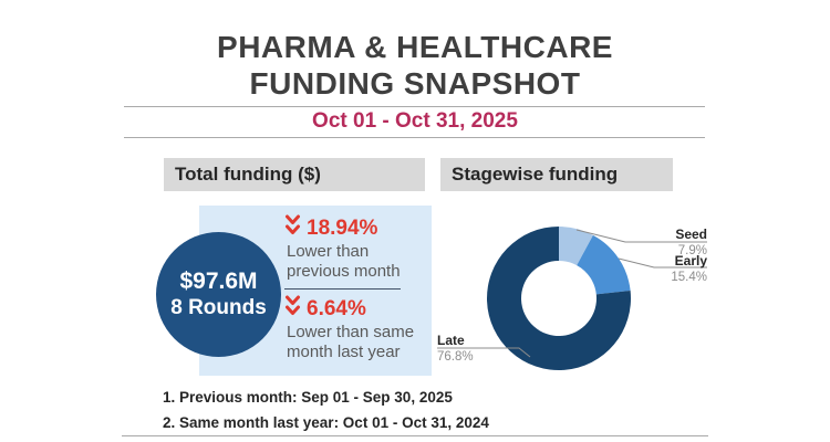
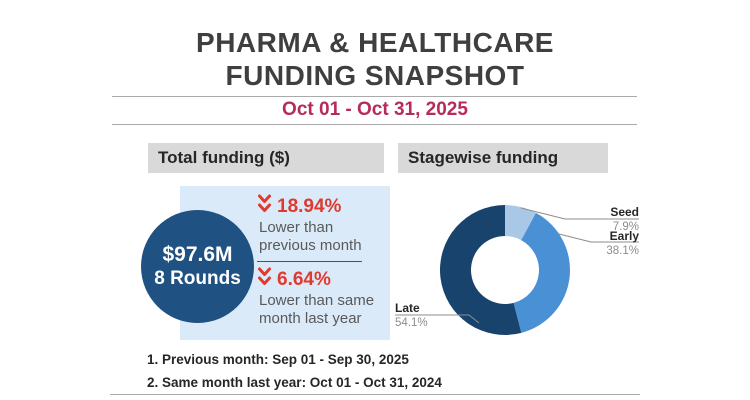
Early: 15.4% -> 38.1%
Late: 76.8% -> 54.1%
